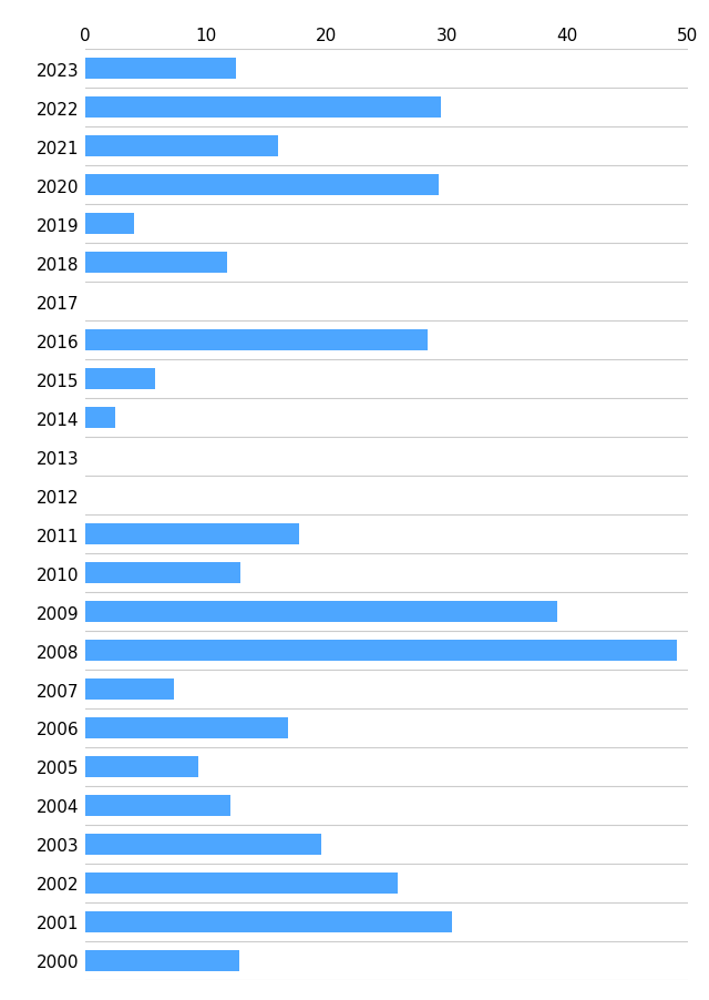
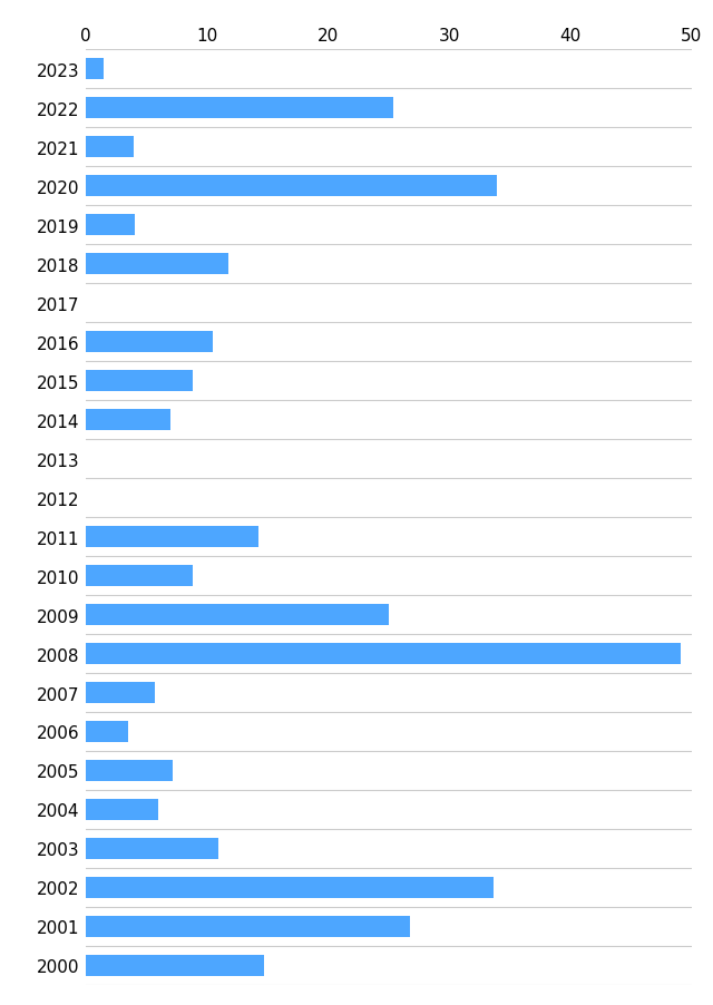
2023: 12.5 -> 1.5
2022: 29.5 -> 25.4
2021: 16.0 -> 4.0
2020: 29.3 -> 33.9
2016: 28.4 -> 10.5
2015: 5.8 -> 8.8
2014: 2.5 -> 7.0
2011: 17.8 -> 14.3
2010: 12.9 -> 8.8
2009: 39.2 -> 25.0
2007: 7.4 -> 5.7
2006: 16.8 -> 3.5
2005: 9.4 -> 7.2
2004: 12.1 -> 6.0
2003: 19.6 -> 11.0
2002: 25.9 -> 33.7
2001: 30.4 -> 26.8
2000: 12.8 -> 14.7
